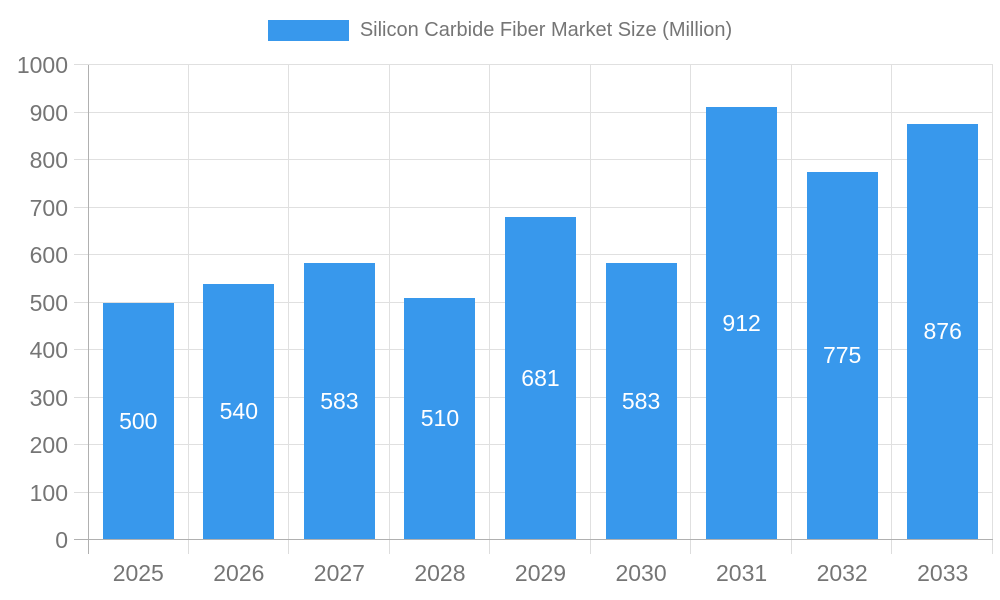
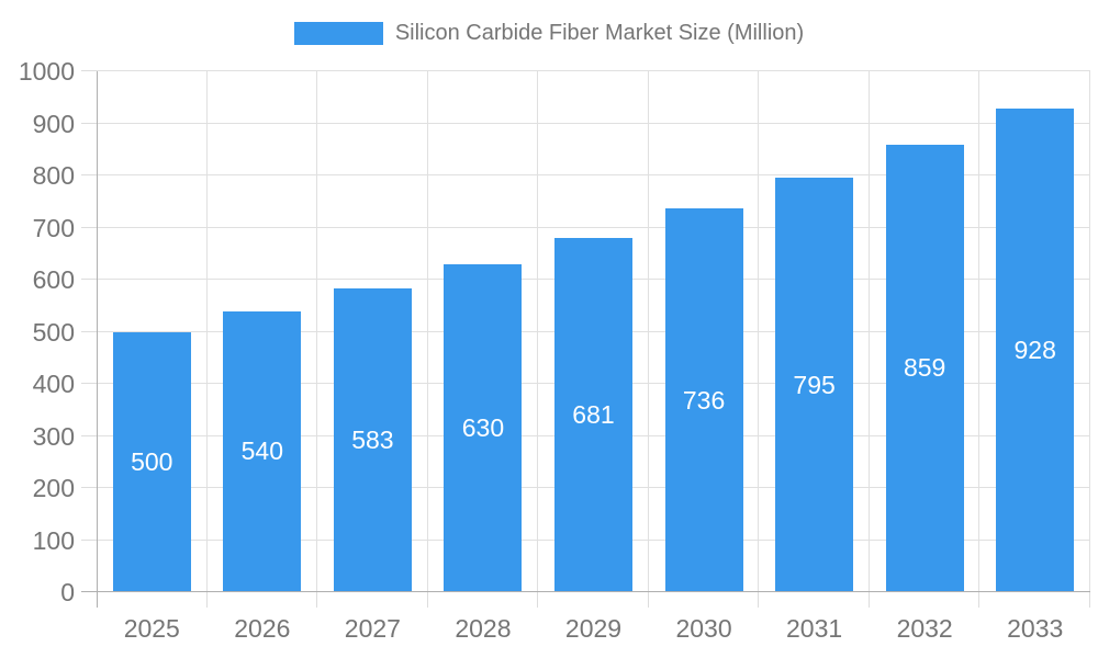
2028: 510 -> 630
2030: 583 -> 736
2031: 912 -> 795
2032: 775 -> 859
2033: 876 -> 928
